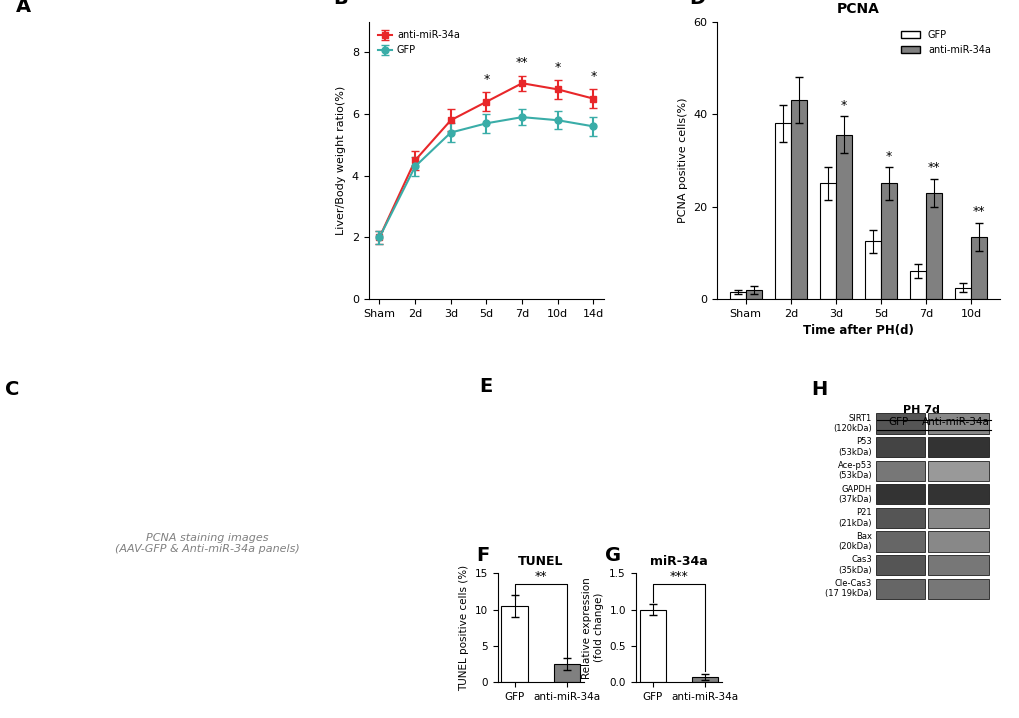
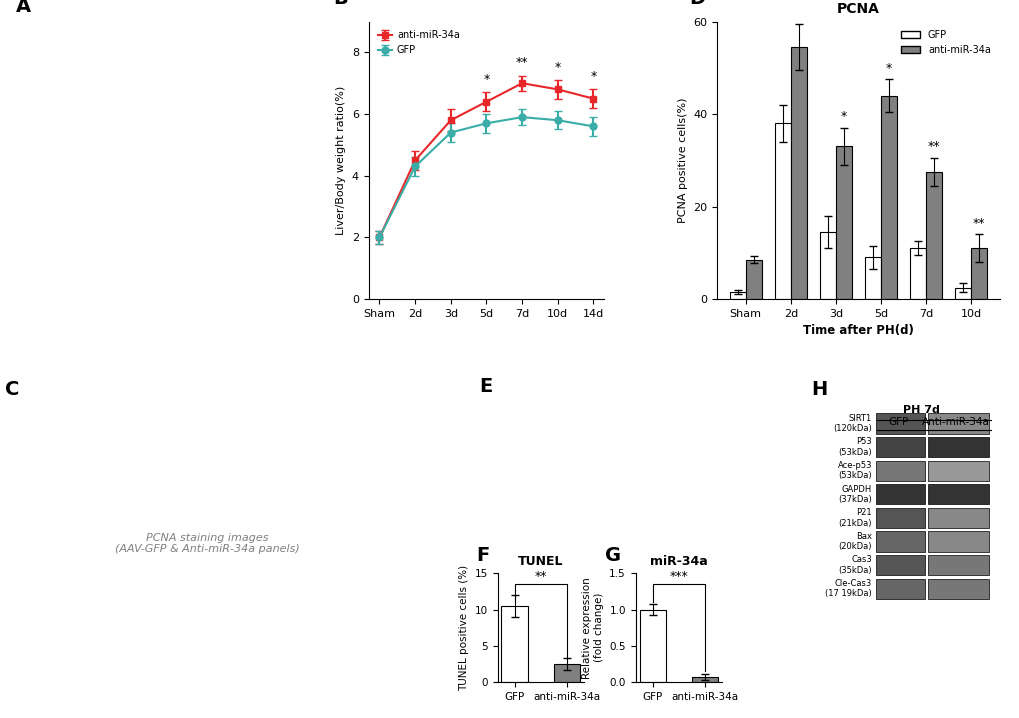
PCNA/anti-miR-34a/Sham: 2.0 -> 8.5
PCNA/anti-miR-34a/2d: 43.0 -> 54.5
PCNA/GFP/3d: 25.0 -> 14.5
PCNA/anti-miR-34a/3d: 35.5 -> 33.0
PCNA/GFP/5d: 12.5 -> 9.0
PCNA/anti-miR-34a/5d: 25.0 -> 44.0
PCNA/GFP/7d: 6.0 -> 11.0
PCNA/anti-miR-34a/7d: 23.0 -> 27.5
PCNA/anti-miR-34a/10d: 13.5 -> 11.0
